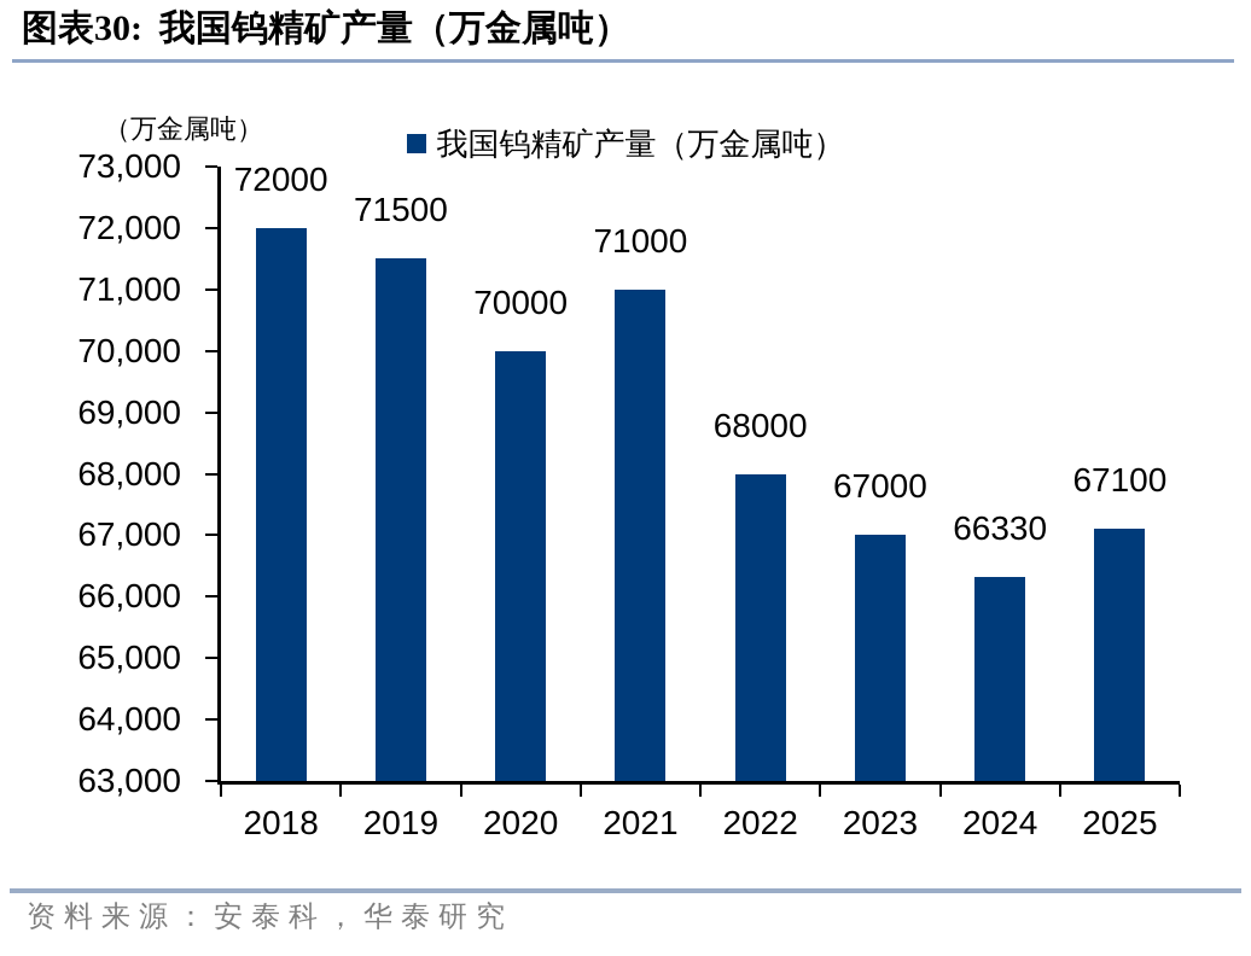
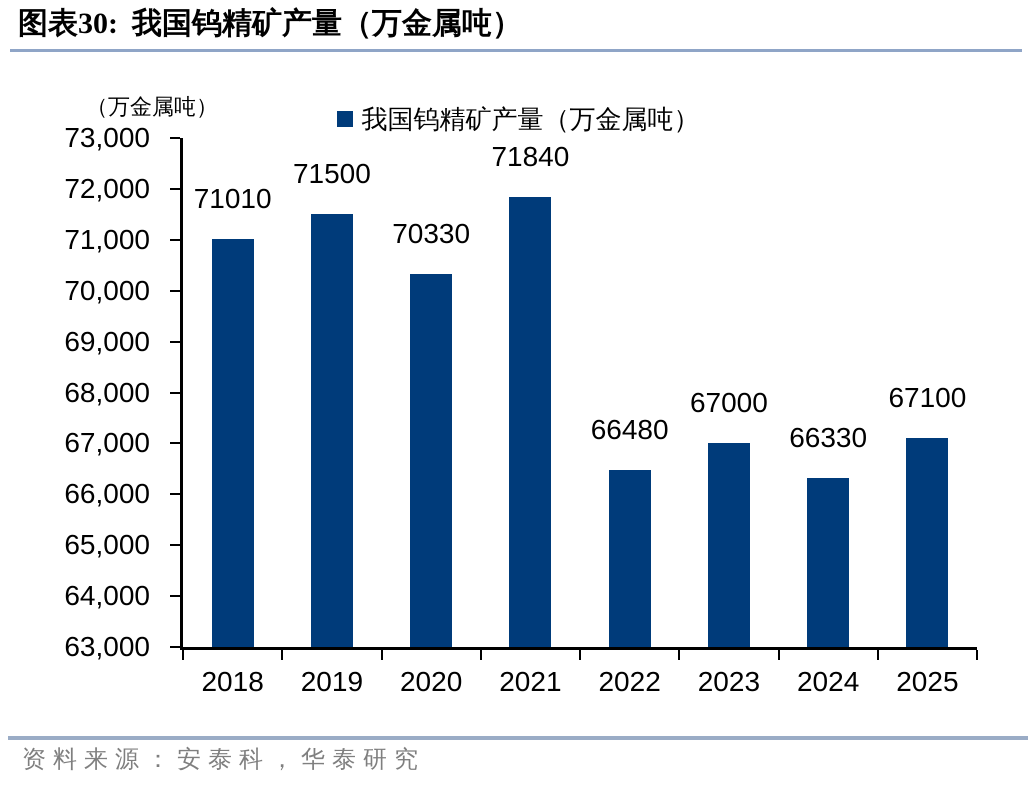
2018: 72000 -> 71010
2020: 70000 -> 70330
2021: 71000 -> 71840
2022: 68000 -> 66480
